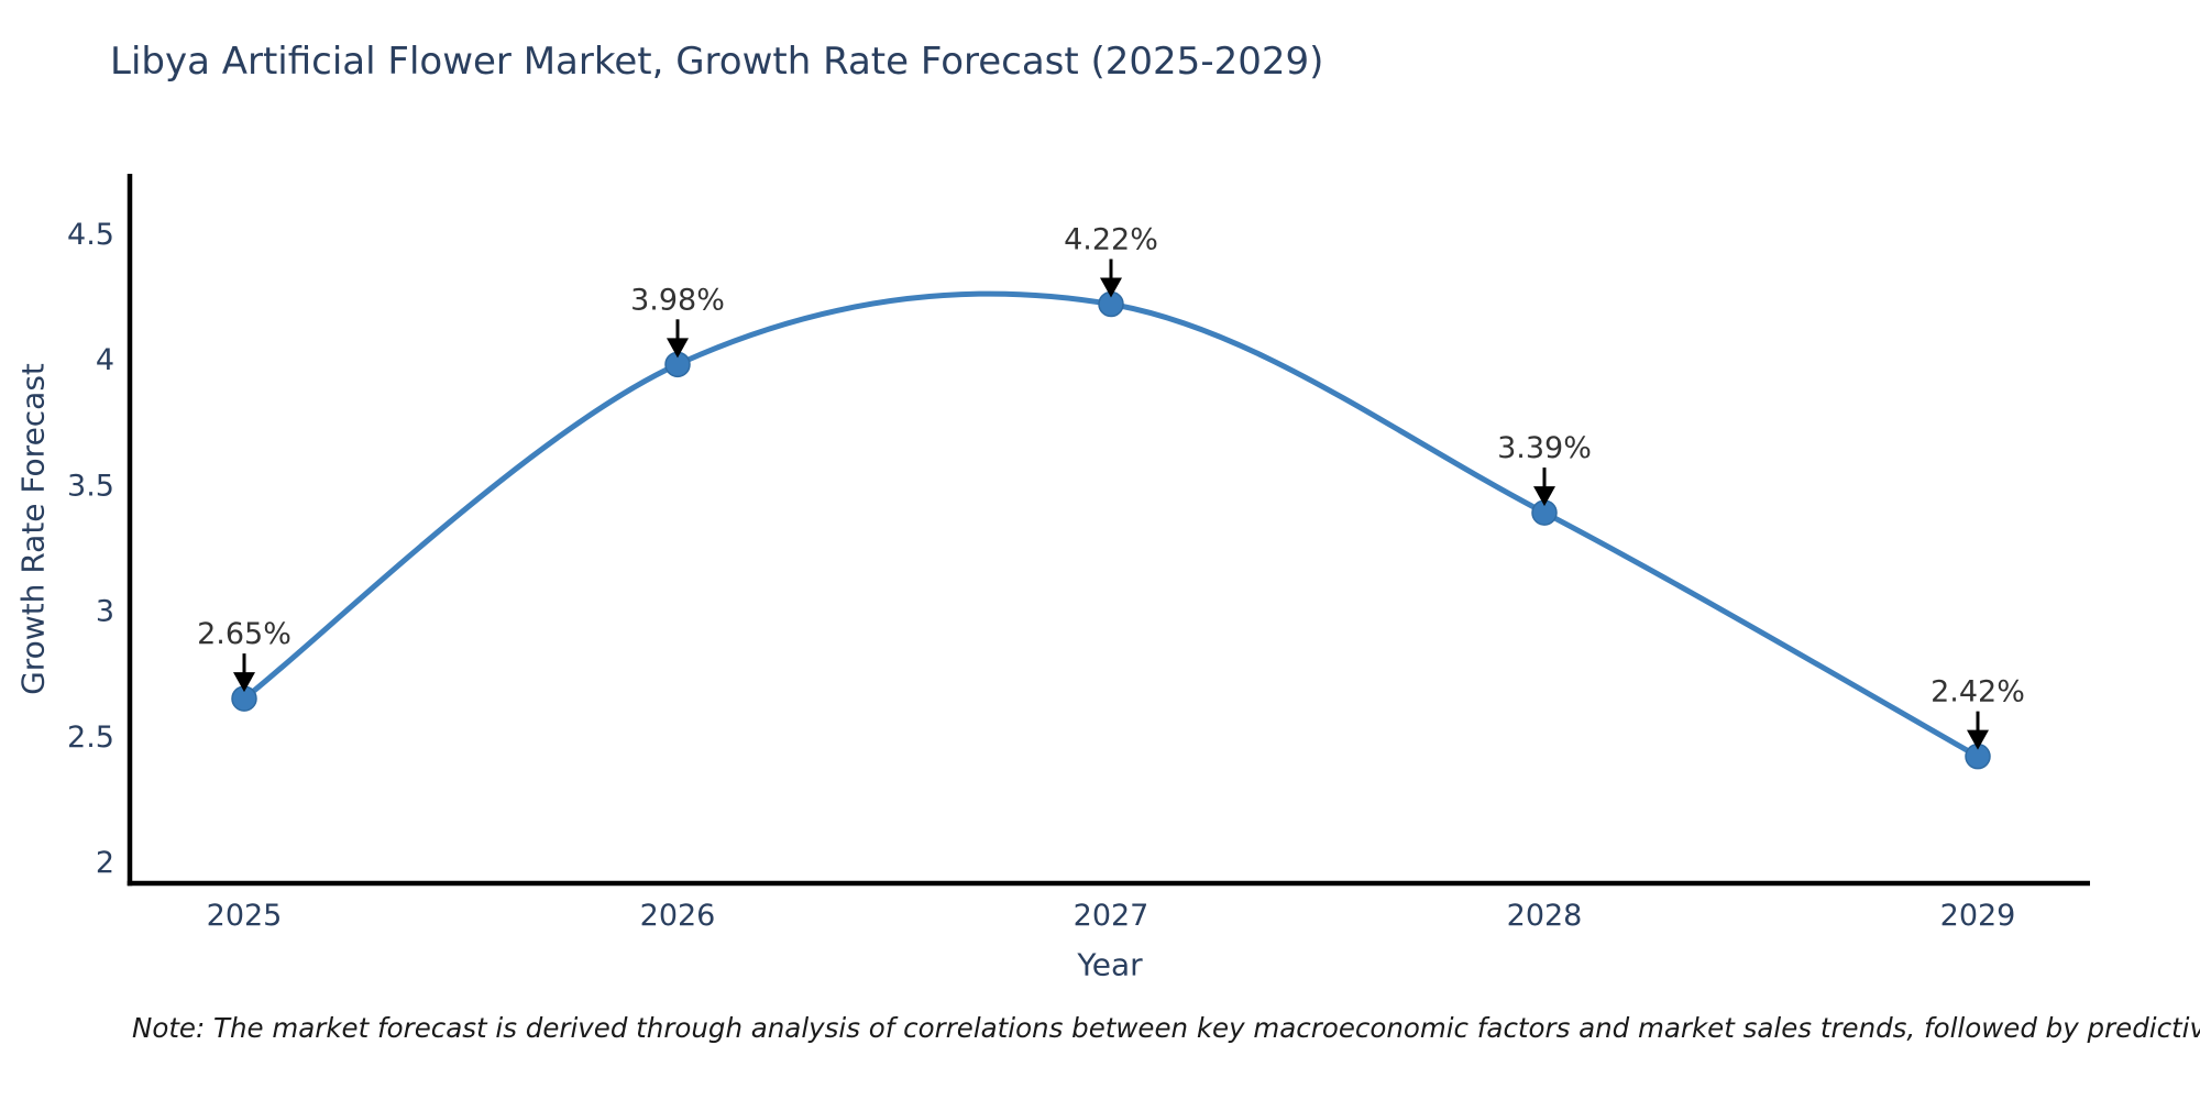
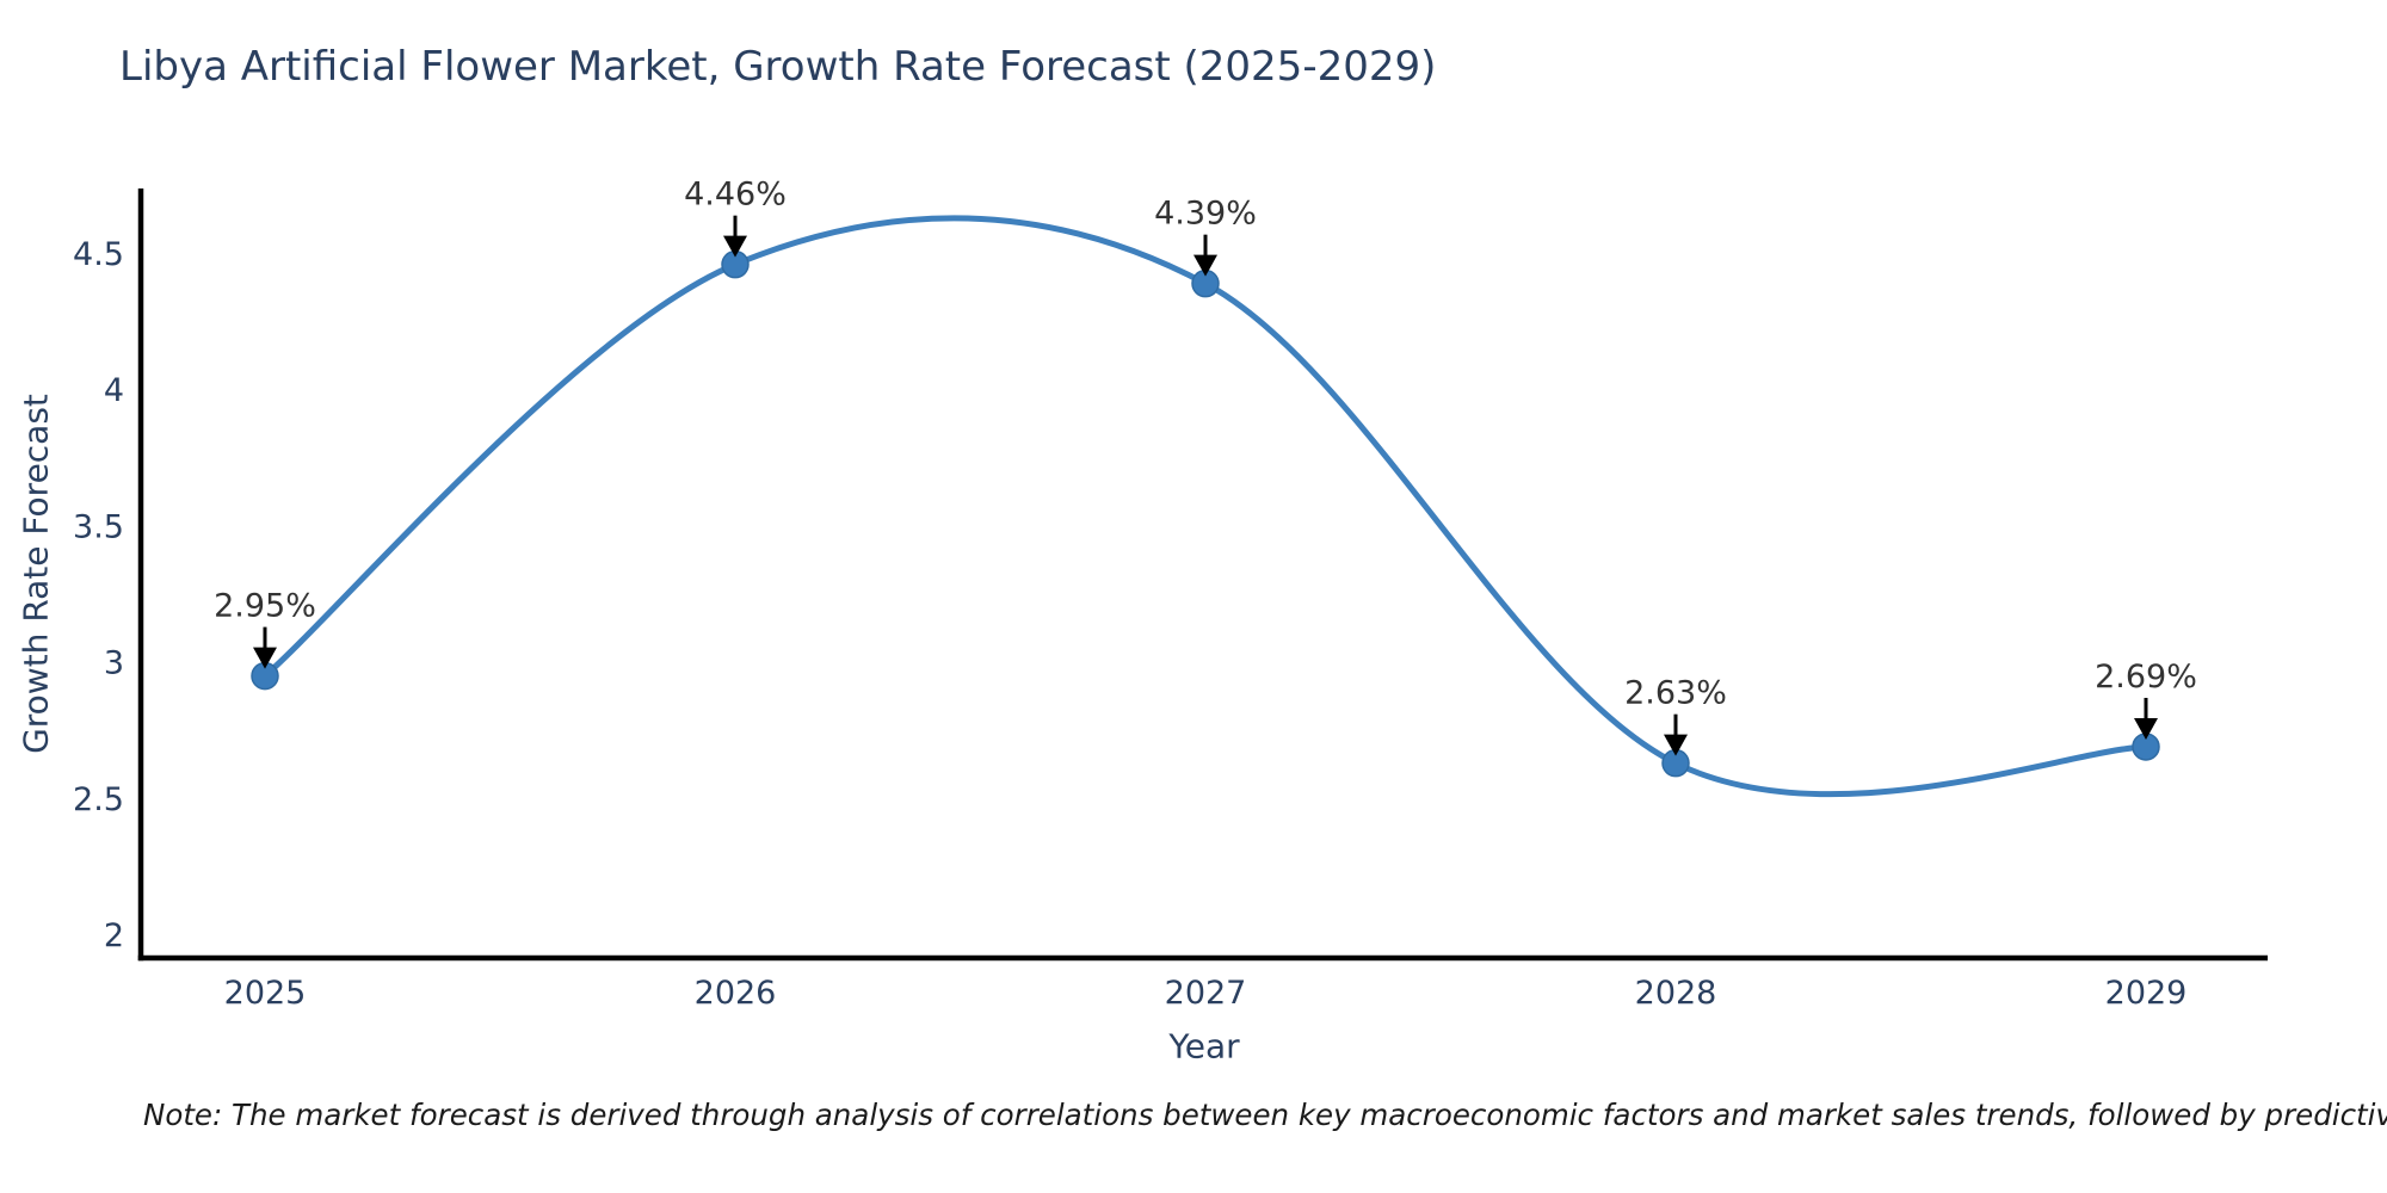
2025: 2.65% -> 2.95%
2026: 3.98% -> 4.46%
2027: 4.22% -> 4.39%
2028: 3.39% -> 2.63%
2029: 2.42% -> 2.69%
